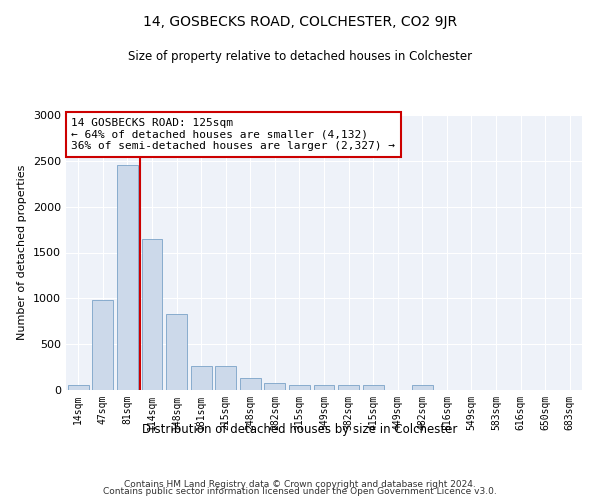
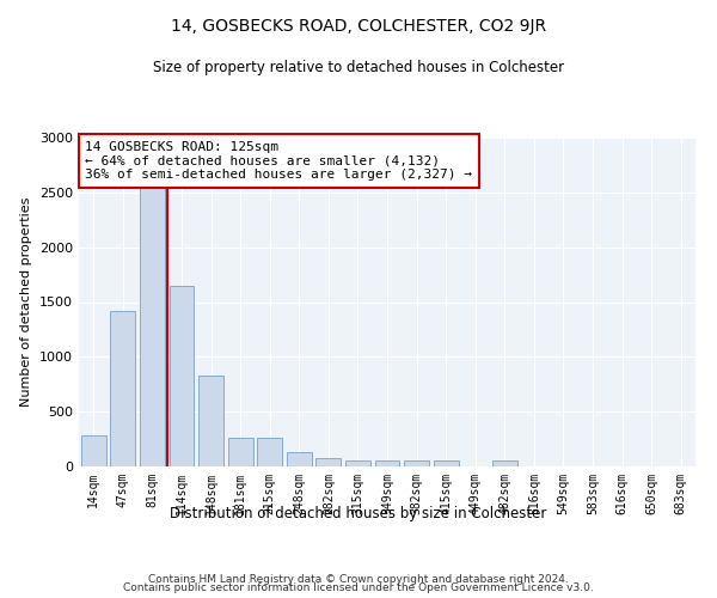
14sqm: 60 -> 280
47sqm: 980 -> 1420
81sqm: 2460 -> 2560
